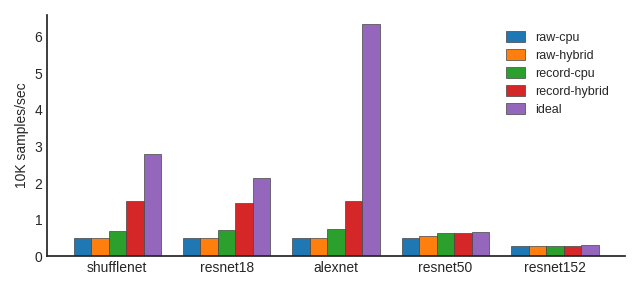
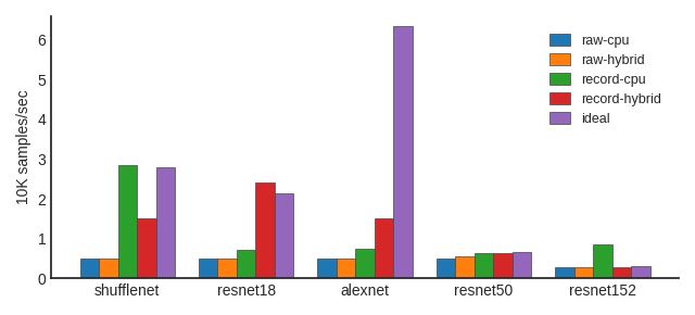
record-cpu/shufflenet: 0.70 -> 2.85
record-hybrid/resnet18: 1.45 -> 2.40
record-cpu/resnet152: 0.27 -> 0.85
